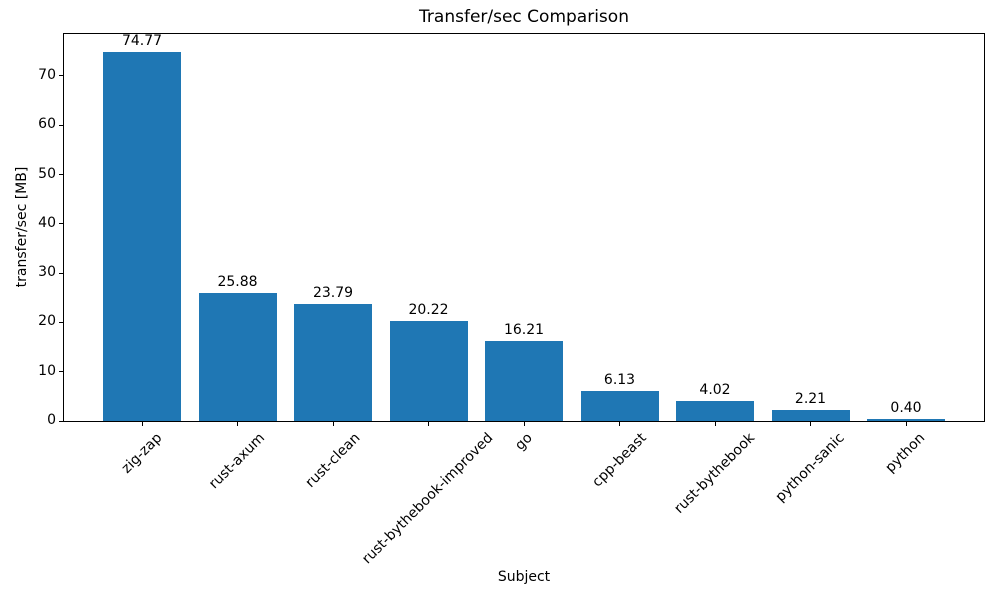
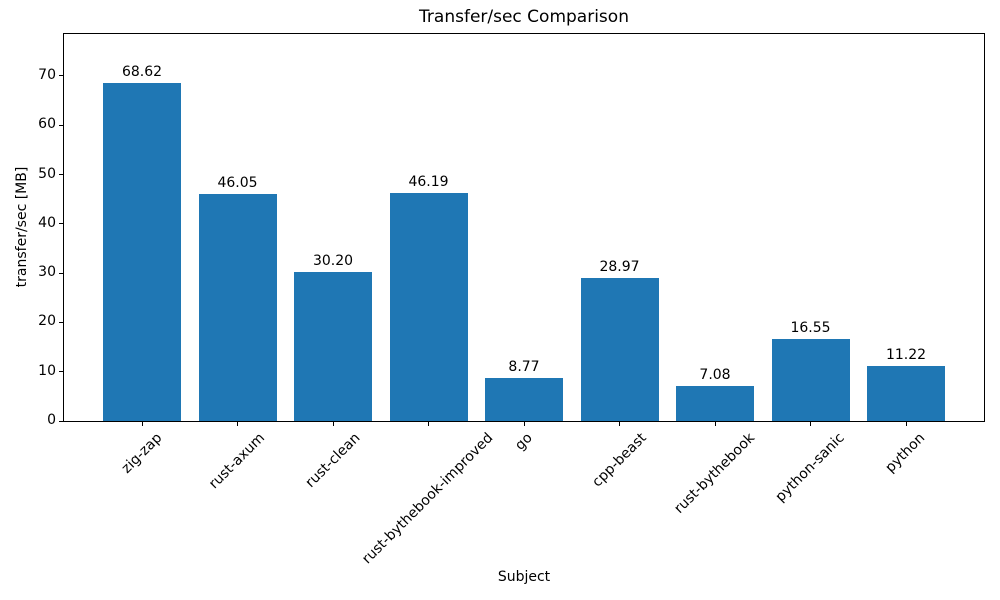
zig-zap: 74.77 -> 68.62
rust-axum: 25.88 -> 46.05
rust-clean: 23.79 -> 30.20
rust-bythebook-improved: 20.22 -> 46.19
go: 16.21 -> 8.77
cpp-beast: 6.13 -> 28.97
rust-bythebook: 4.02 -> 7.08
python-sanic: 2.21 -> 16.55
python: 0.40 -> 11.22
